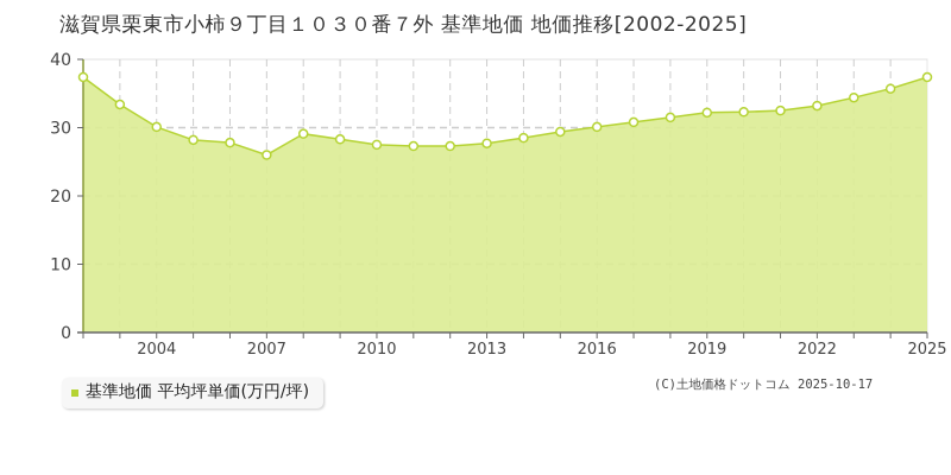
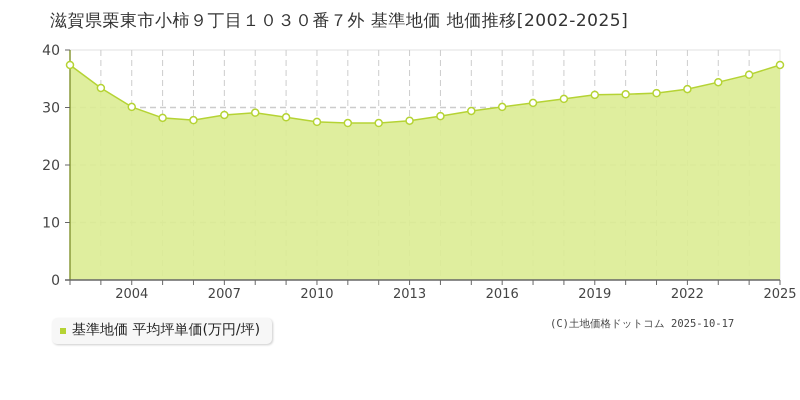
2007: 26 -> 29
